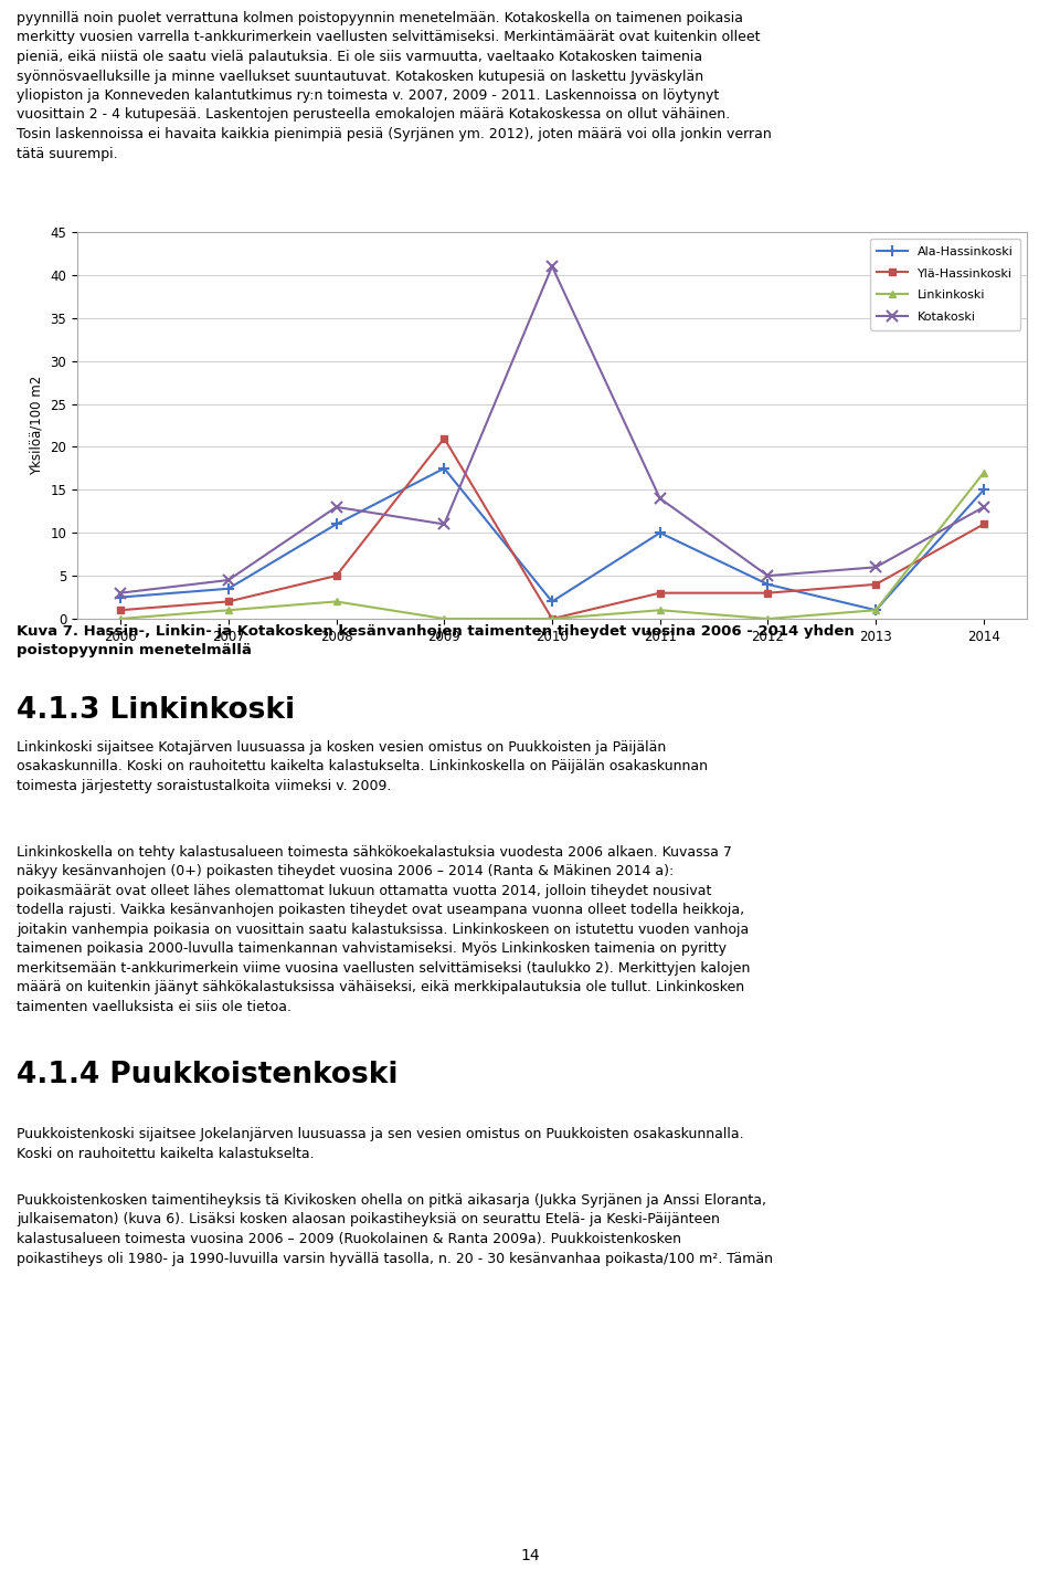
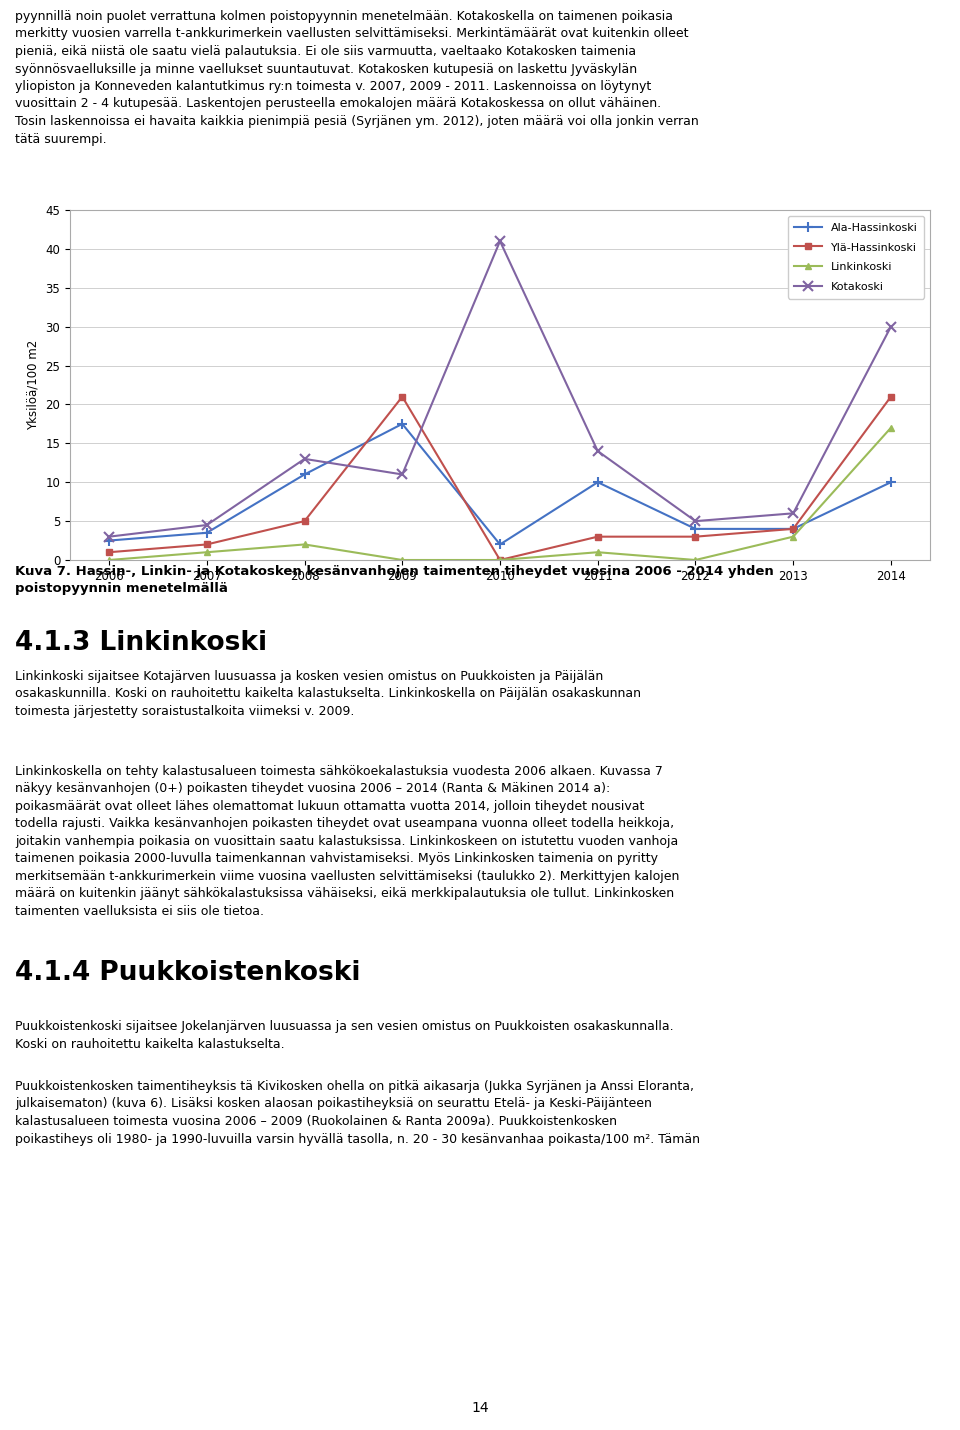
Ala-Hassinkoski/2013: 1.0 -> 4.0
Linkinkoski/2013: 1 -> 3
Ala-Hassinkoski/2014: 15.0 -> 10.0
Ylä-Hassinkoski/2014: 11 -> 21
Kotakoski/2014: 13.0 -> 30.0
